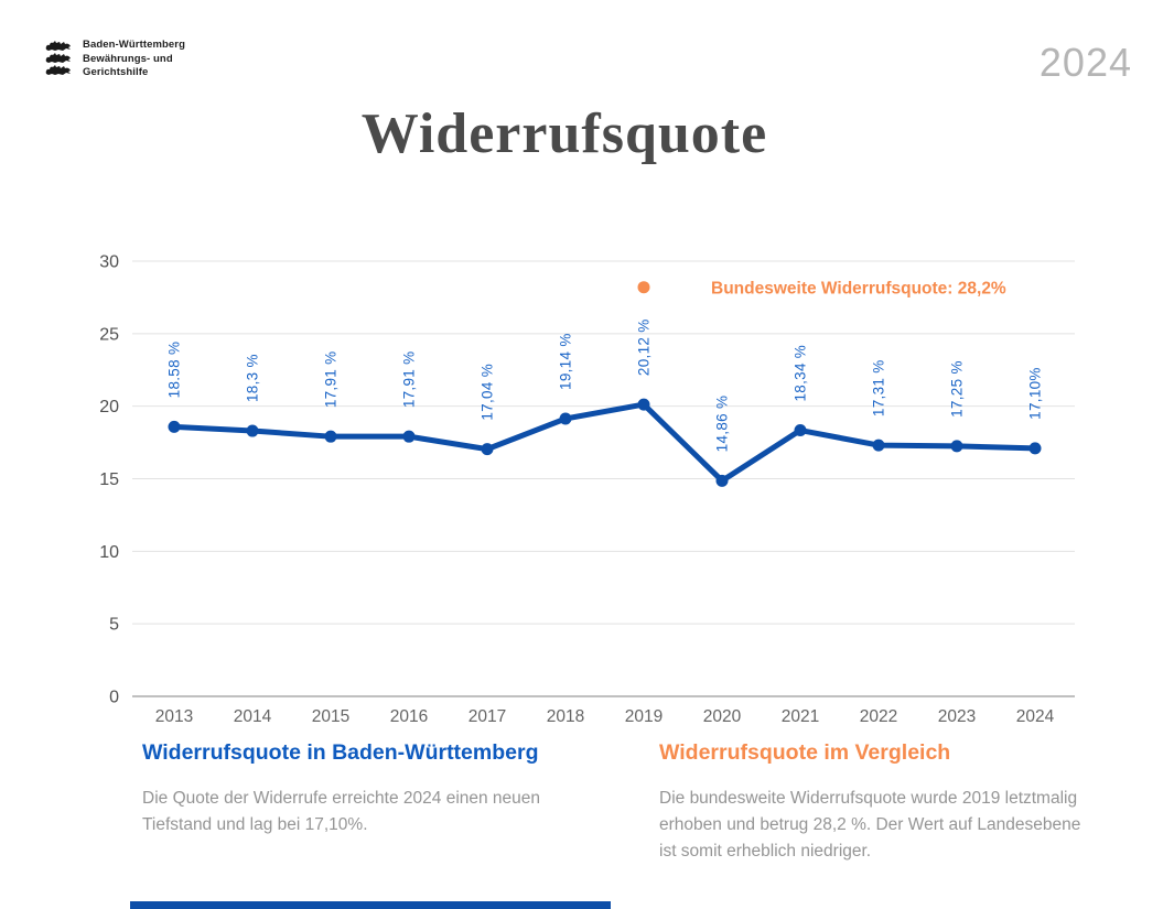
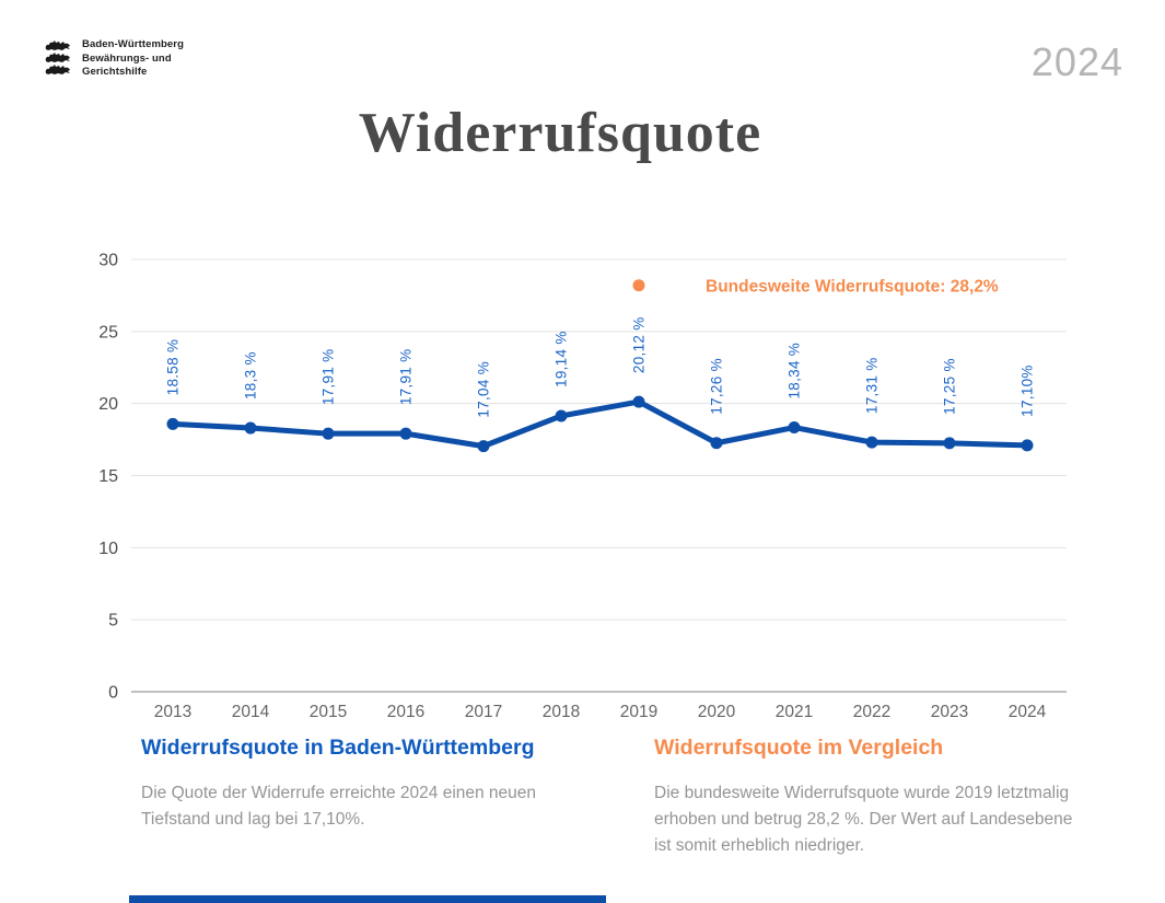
2020: 14,86 -> 17,26
